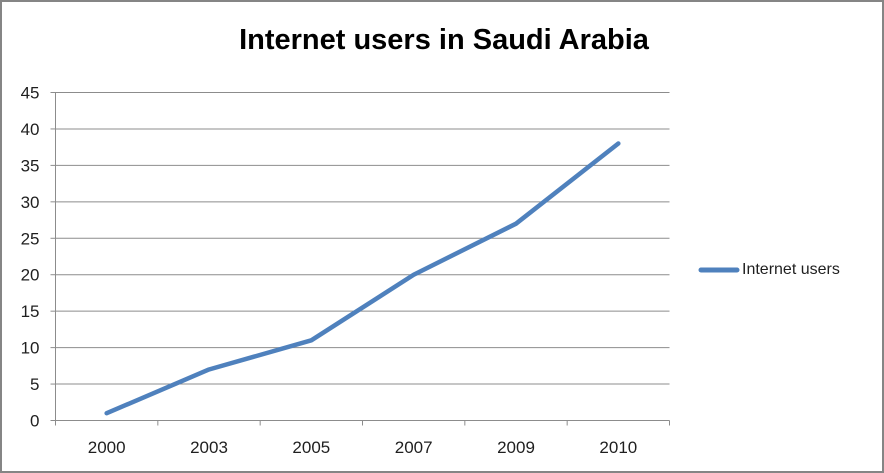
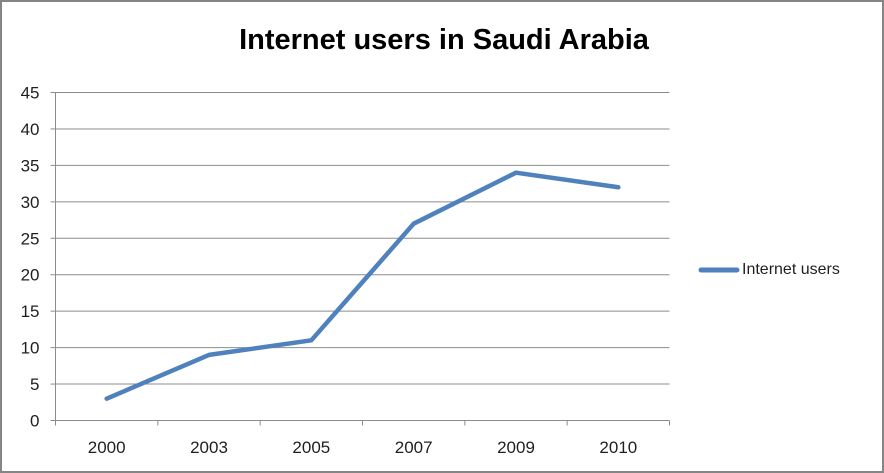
2000: 1 -> 3
2003: 7 -> 9
2007: 20 -> 27
2009: 27 -> 34
2010: 38 -> 32
